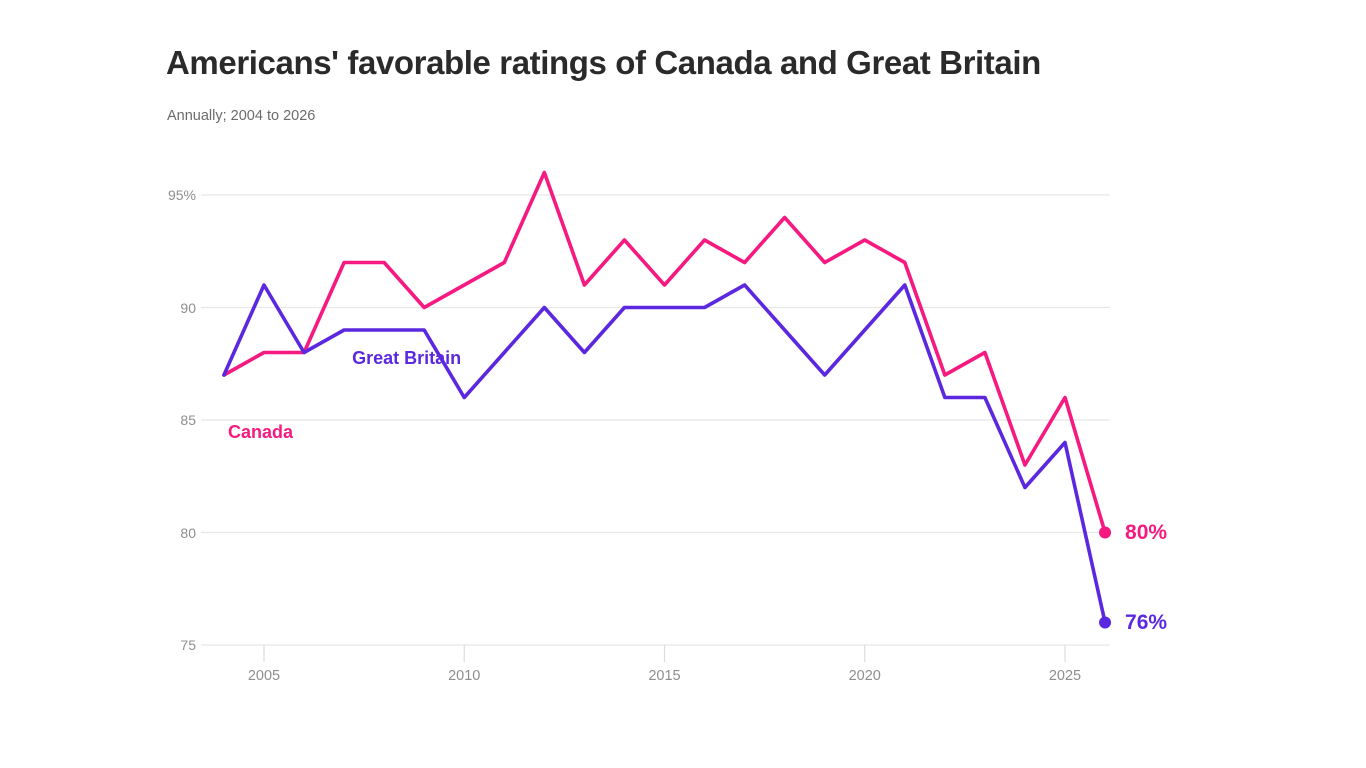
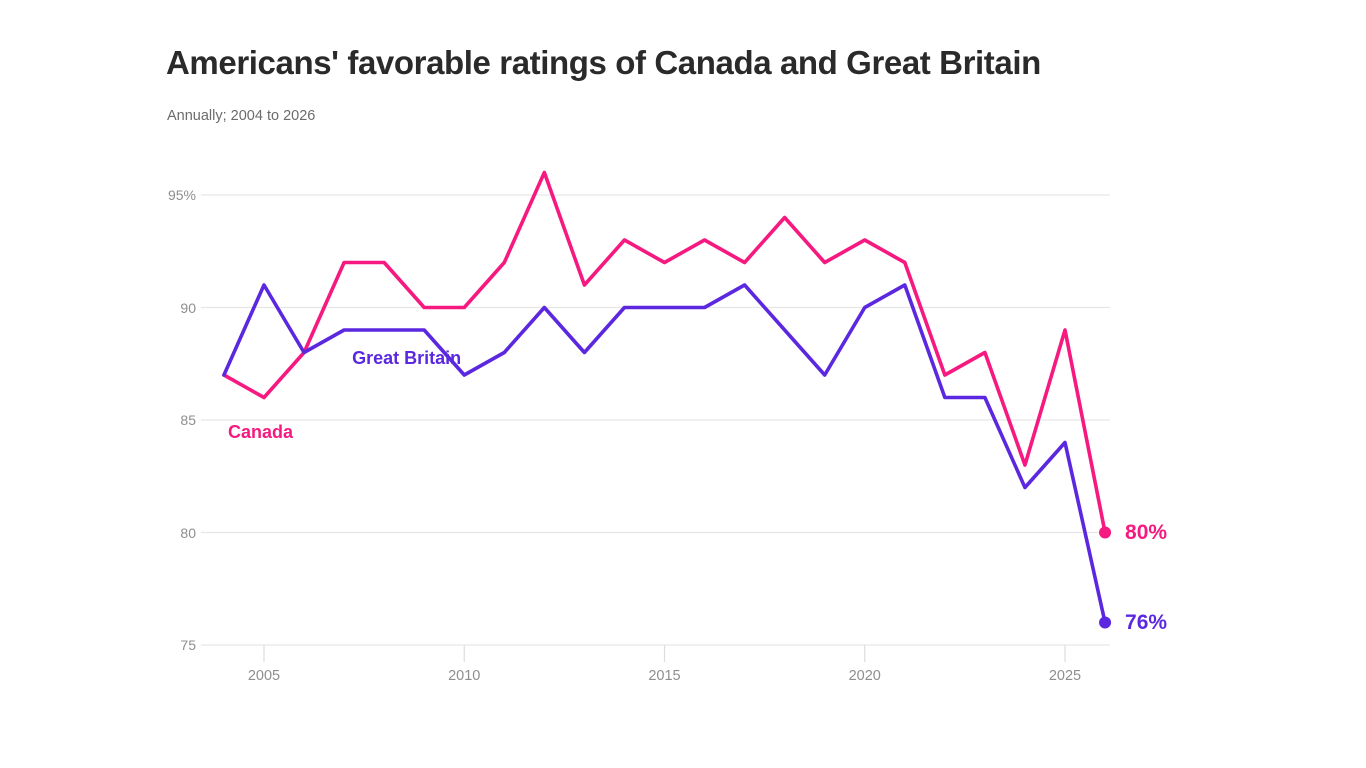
Canada/2005: 88% -> 86%
Canada/2010: 91% -> 90%
Great Britain/2010: 86% -> 87%
Canada/2015: 91% -> 92%
Great Britain/2020: 89% -> 90%
Canada/2025: 86% -> 89%
